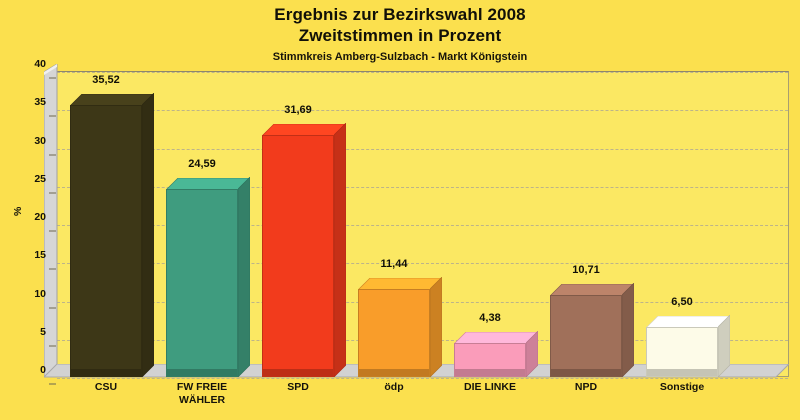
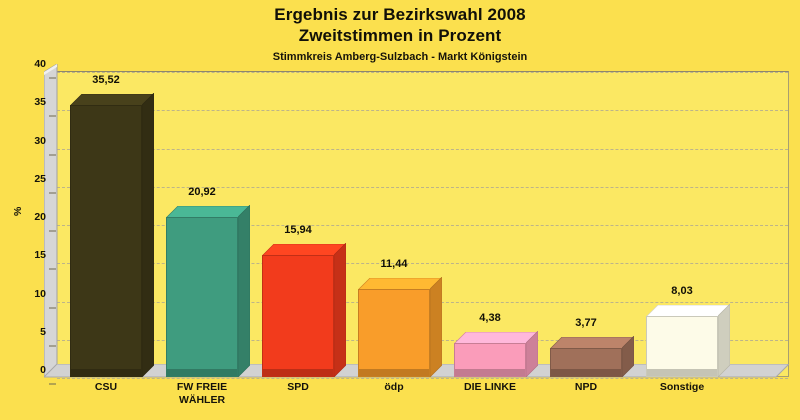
FW FREIE WÄHLER: 24,59 -> 20,92
SPD: 31,69 -> 15,94
NPD: 10,71 -> 3,77
Sonstige: 6,50 -> 8,03
